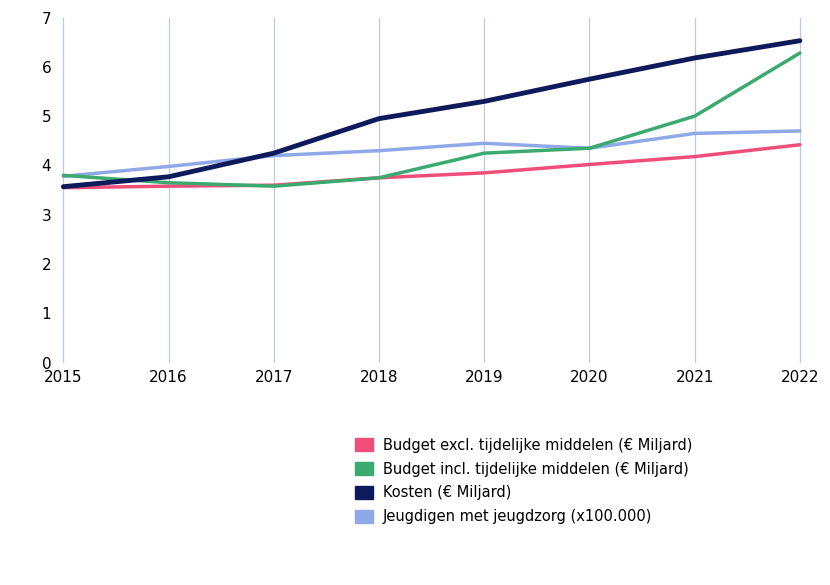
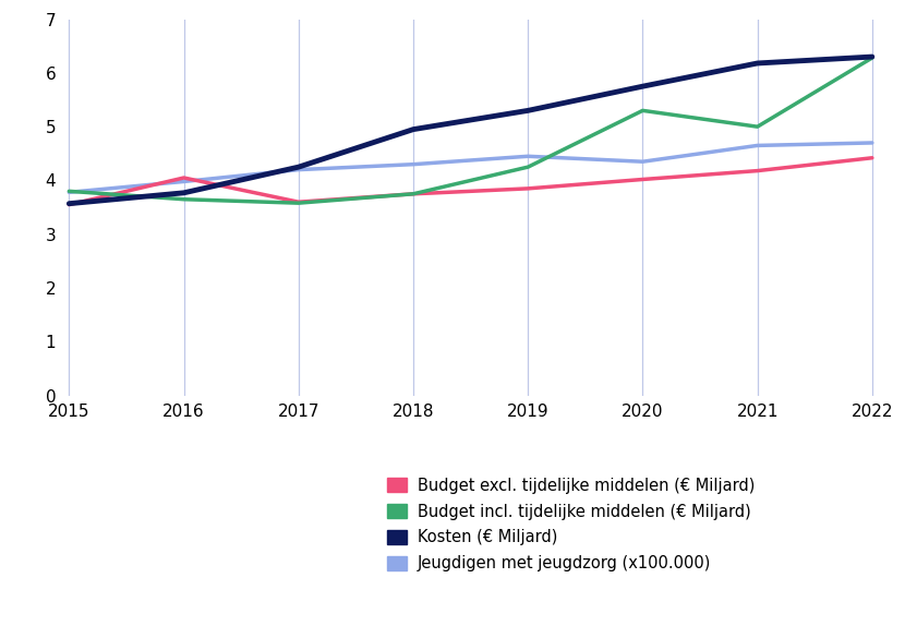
Budget excl. tijdelijke middelen (€ Miljard)/2016: 3.58 -> 4.05
Budget incl. tijdelijke middelen (€ Miljard)/2020: 4.35 -> 5.30
Kosten (€ Miljard)/2022: 6.53 -> 6.30
